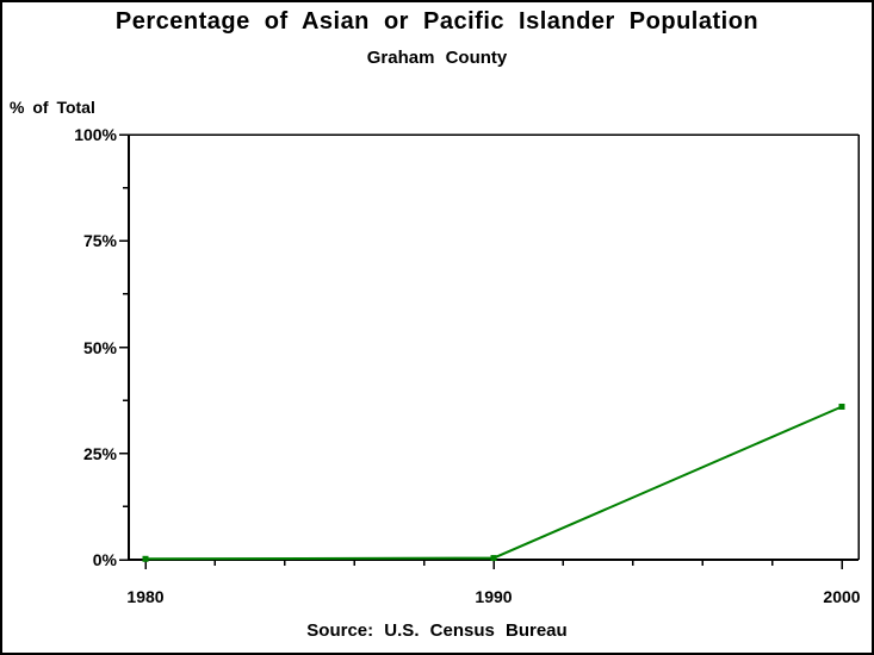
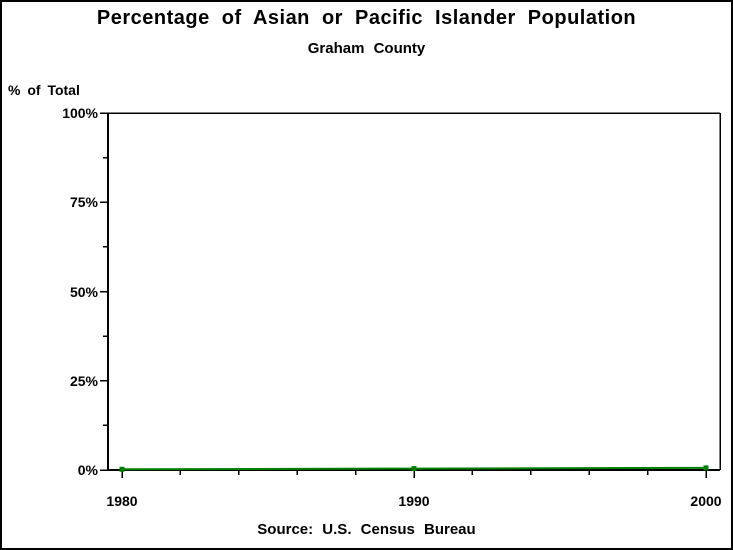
2000: 36% -> 1%
